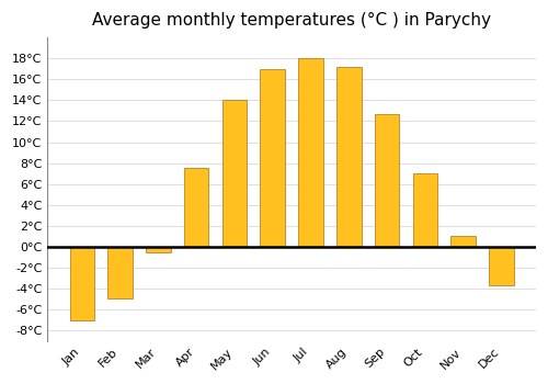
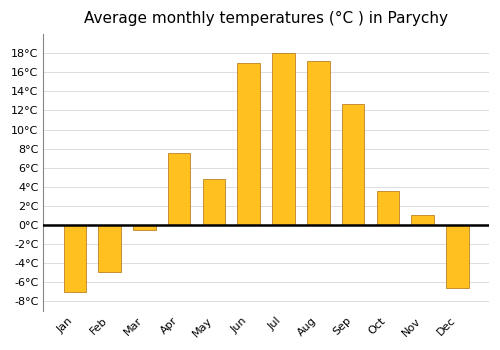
May: 14.0°C -> 4.8°C
Oct: 7.0°C -> 3.6°C
Dec: -3.7°C -> -6.6°C
